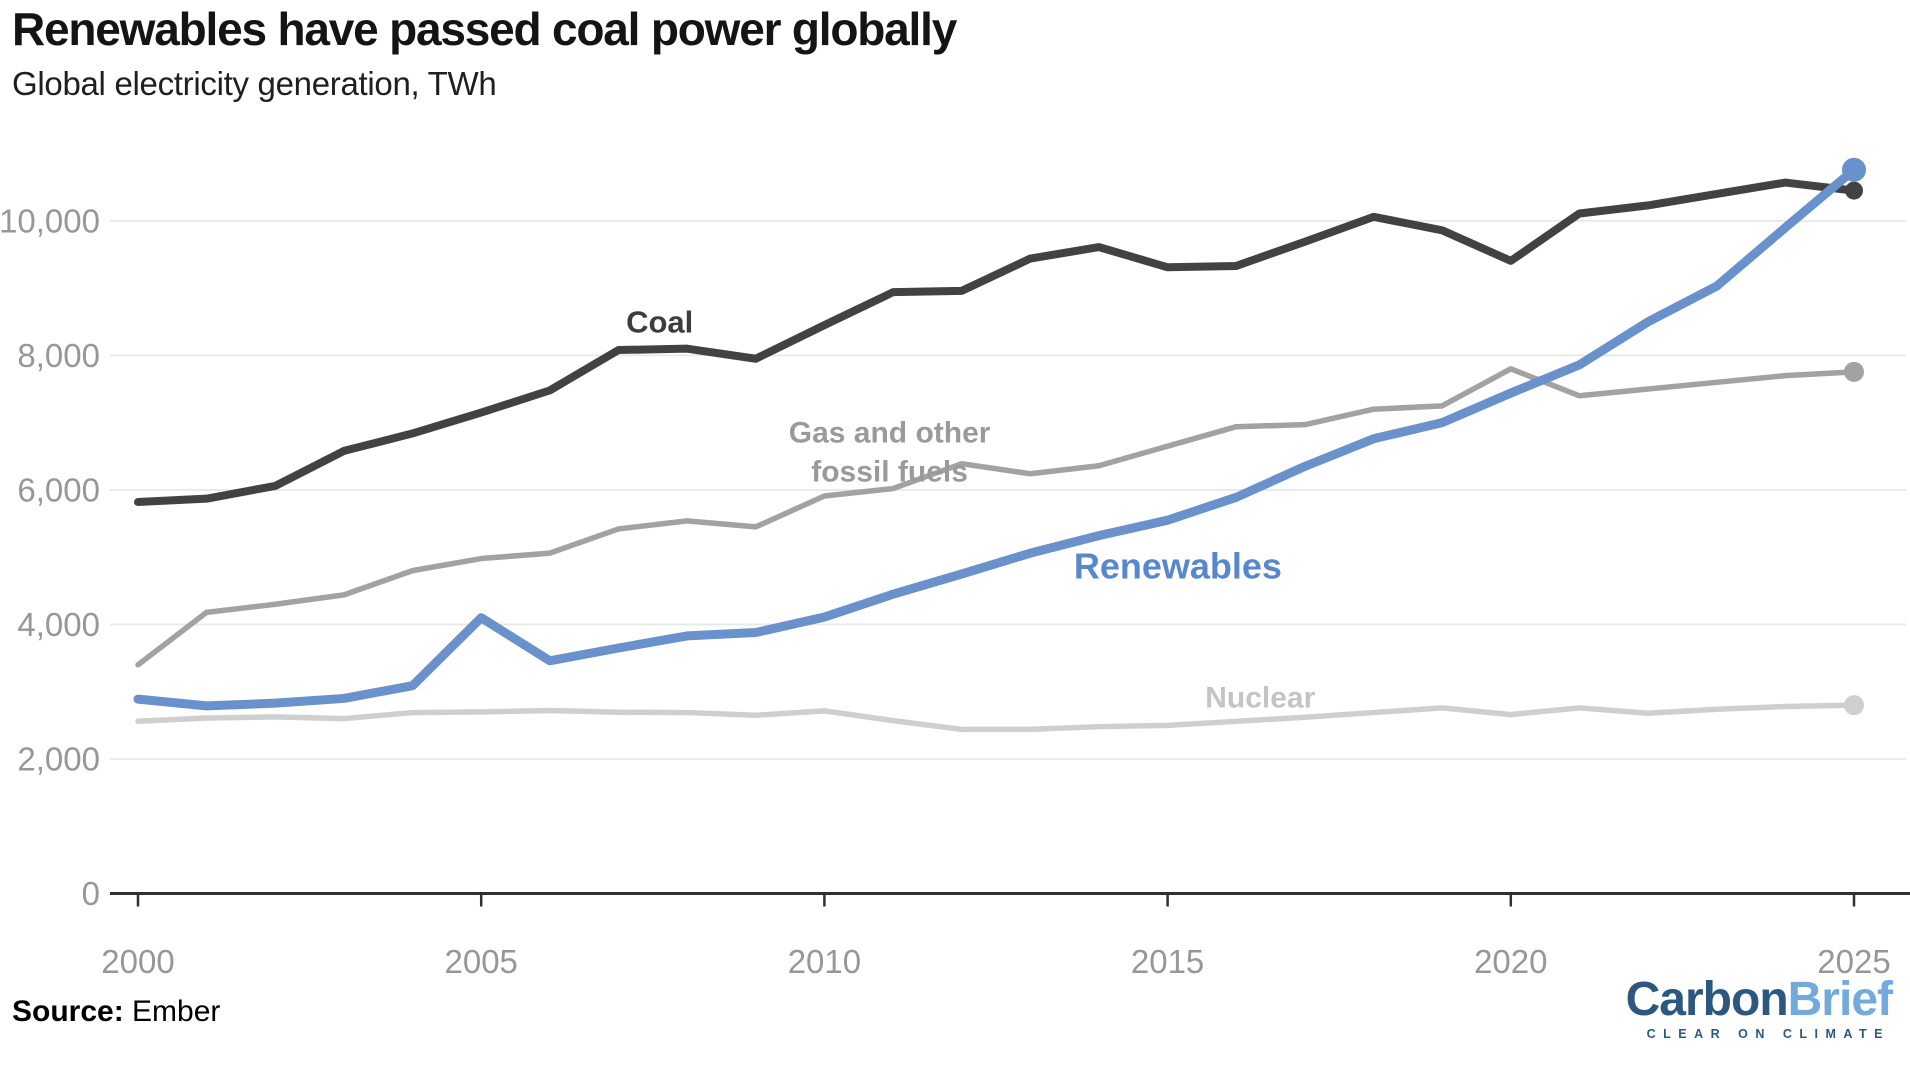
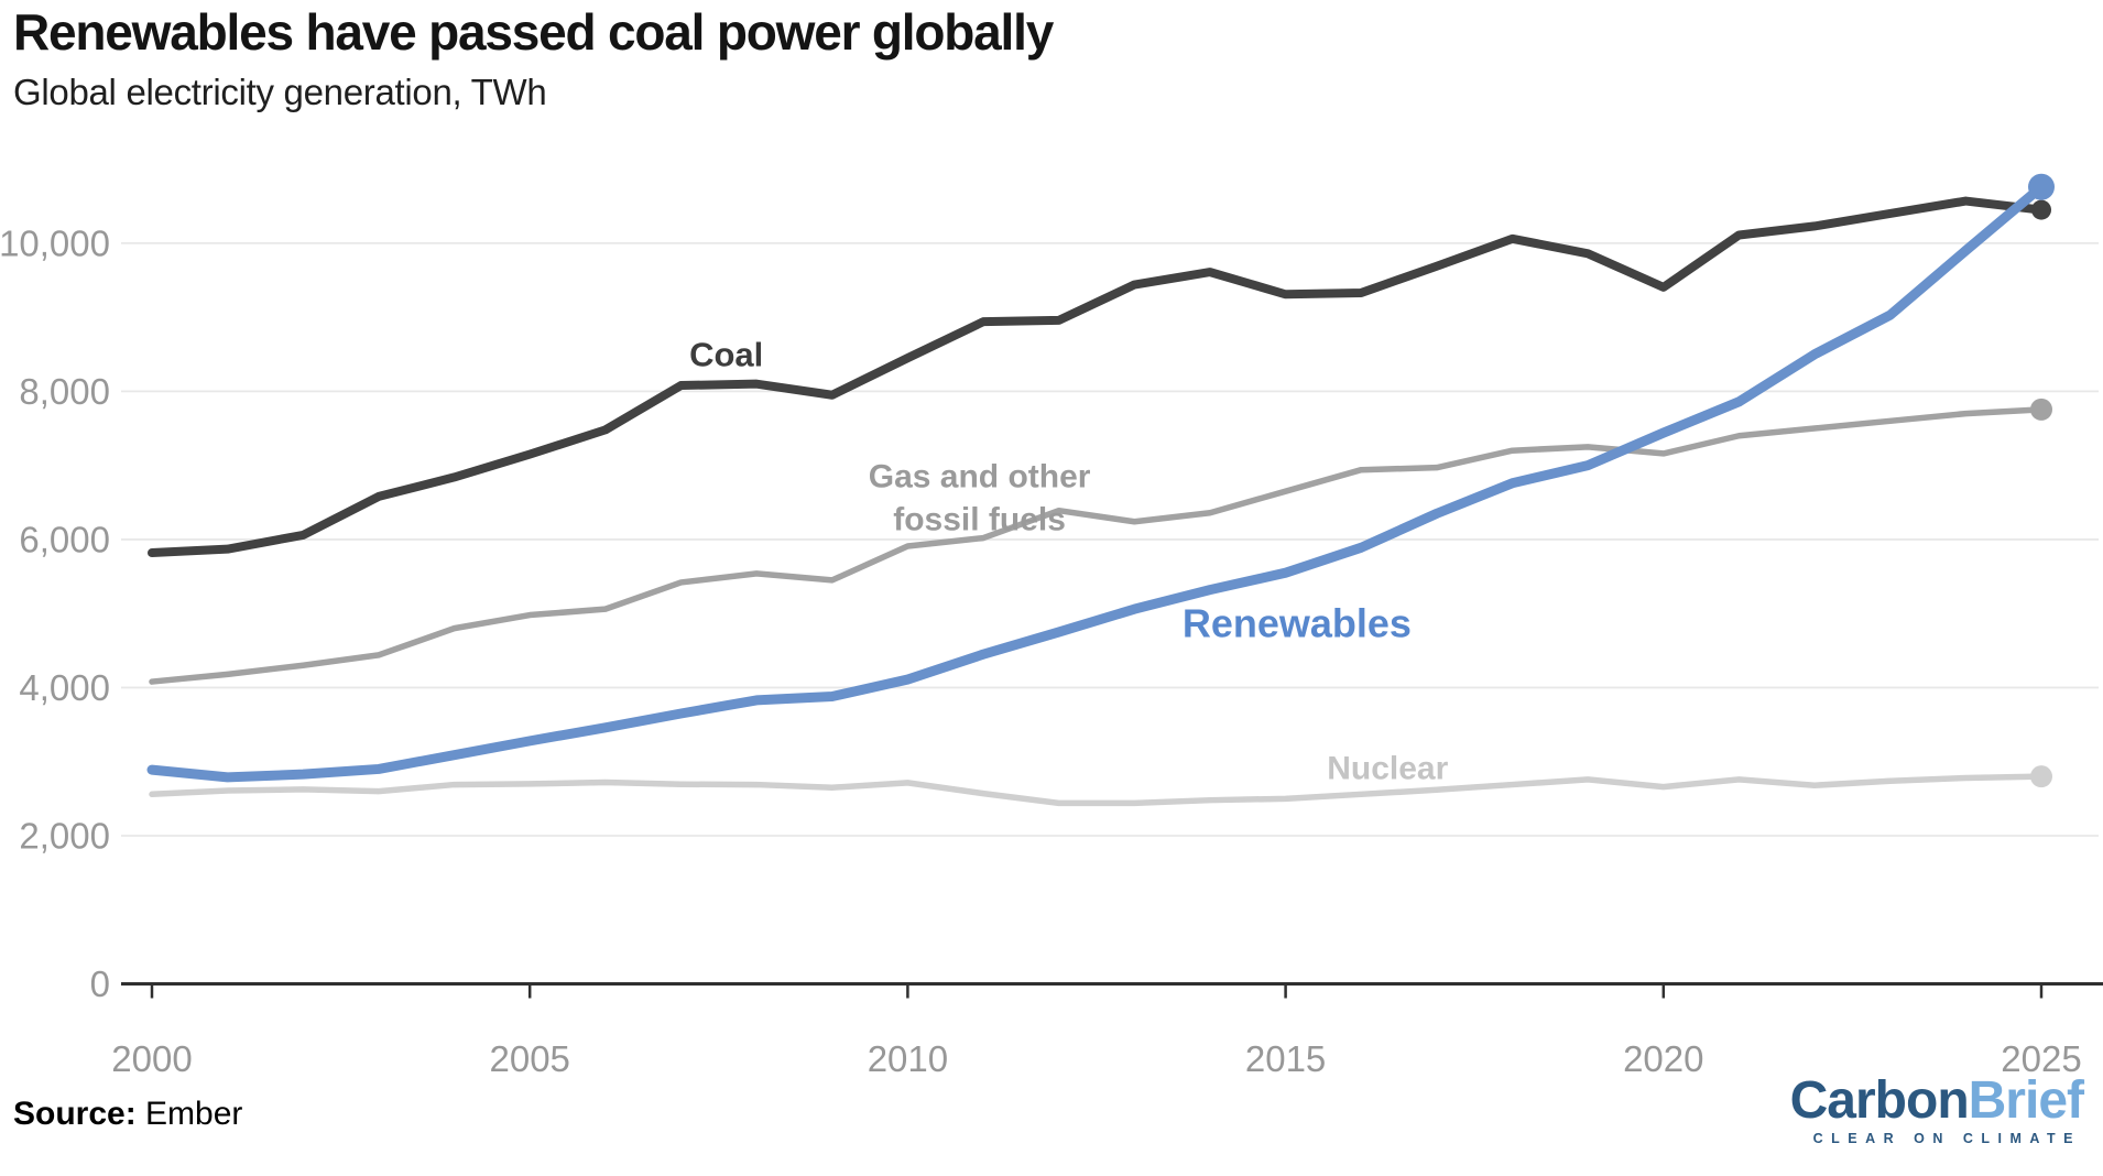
Gas and other fossil fuels/2000: 3400 -> 4100
Renewables/2005: 4100 -> 3300
Gas and other fossil fuels/2020: 7800 -> 7200
